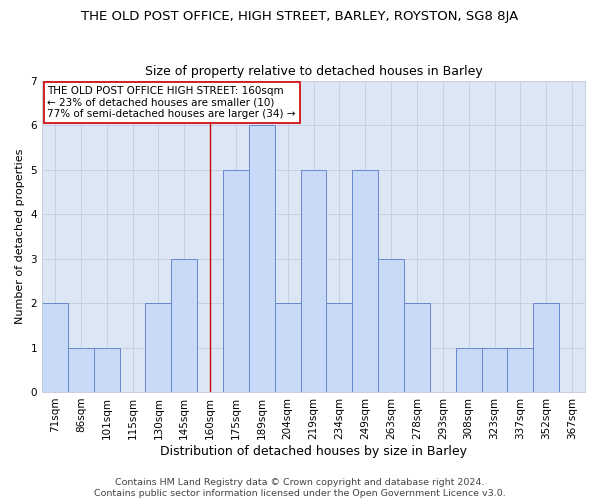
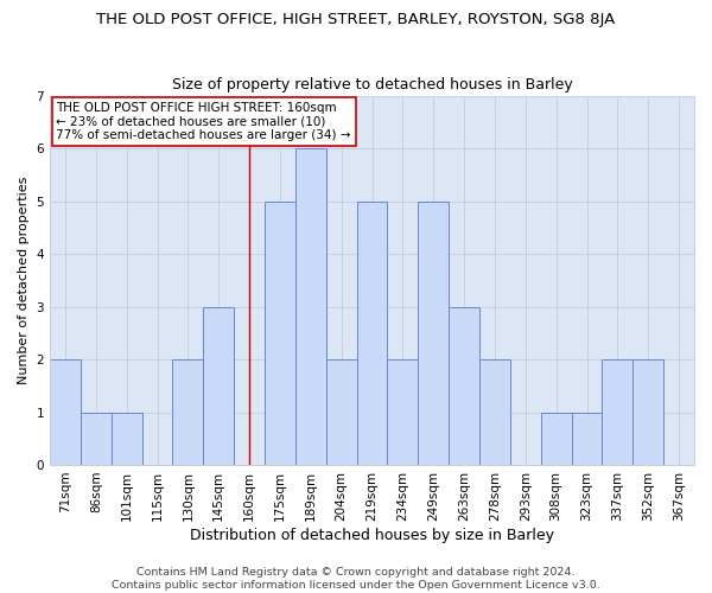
337sqm: 1 -> 2
